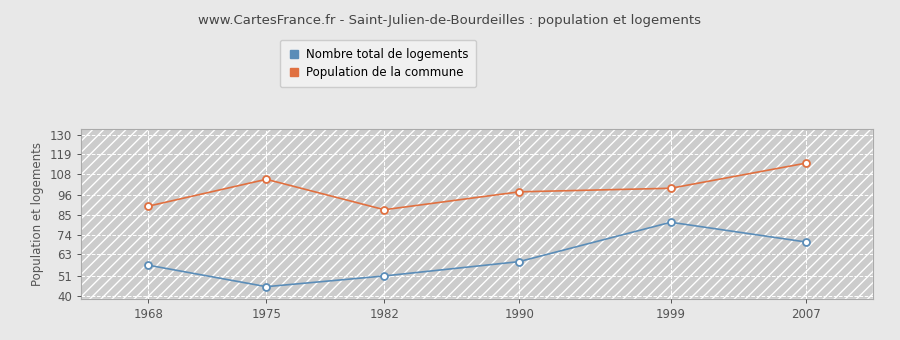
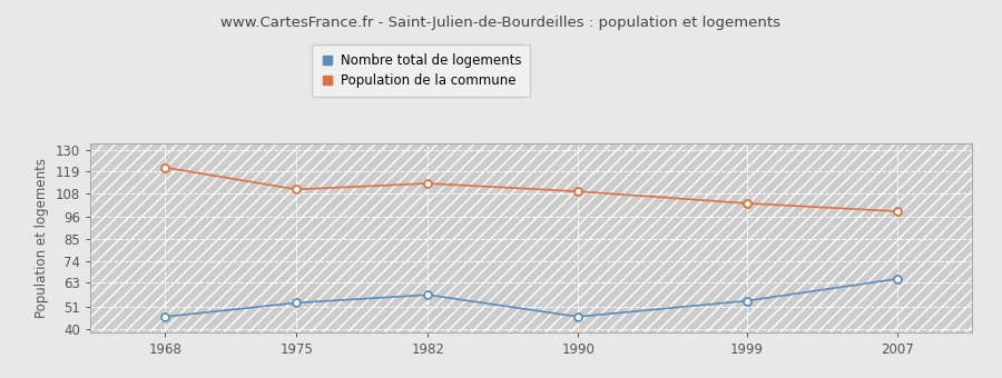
Nombre total de logements/1968: 57 -> 46
Population de la commune/1968: 90 -> 121
Nombre total de logements/1975: 45 -> 53
Population de la commune/1975: 105 -> 110
Nombre total de logements/1982: 51 -> 57
Population de la commune/1982: 88 -> 113
Nombre total de logements/1990: 59 -> 46
Population de la commune/1990: 98 -> 109
Nombre total de logements/1999: 81 -> 54
Population de la commune/1999: 100 -> 103
Nombre total de logements/2007: 70 -> 65
Population de la commune/2007: 114 -> 99
